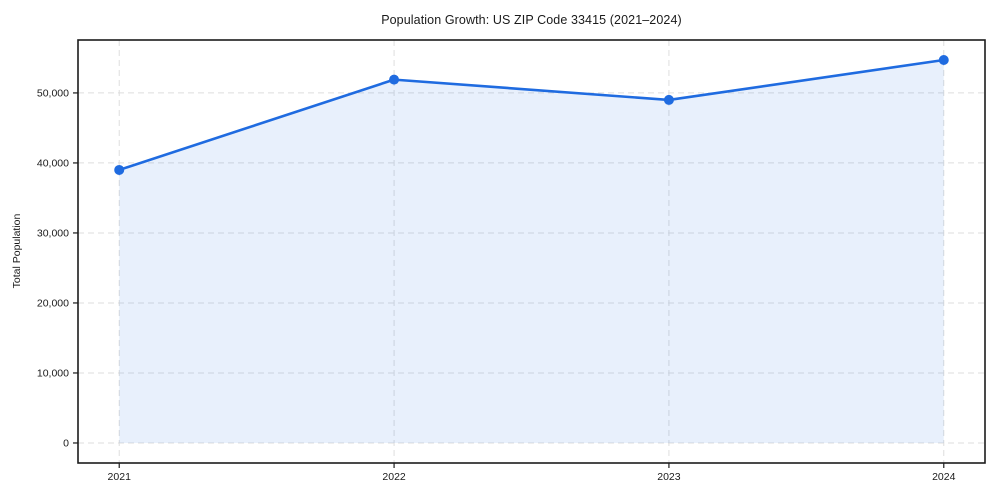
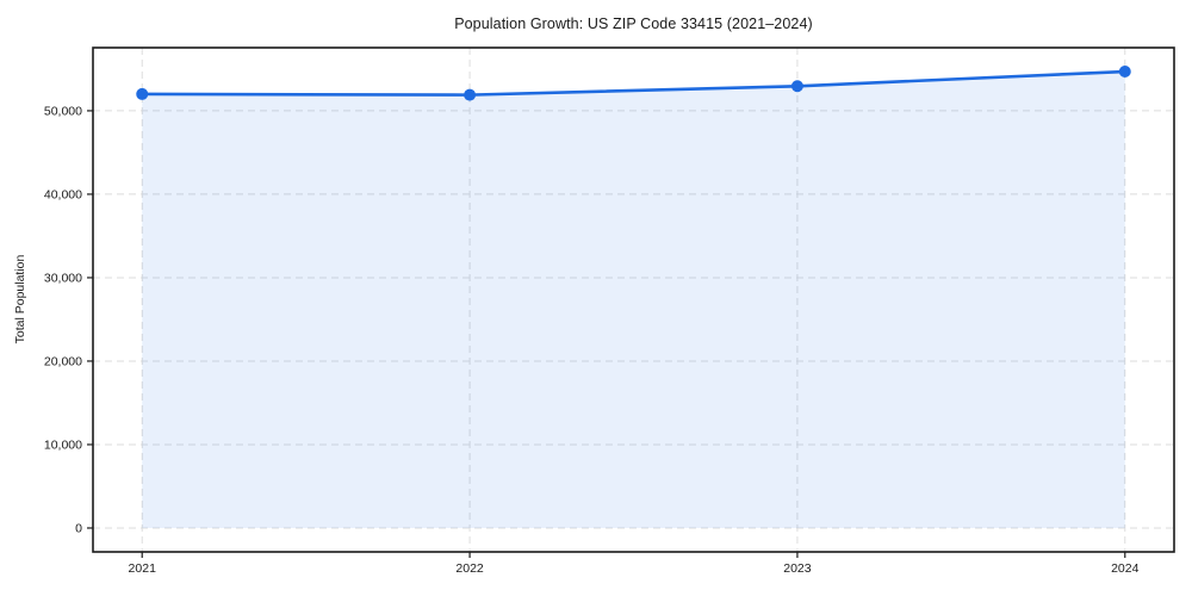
2021: 39000 -> 52000
2023: 49000 -> 53000
